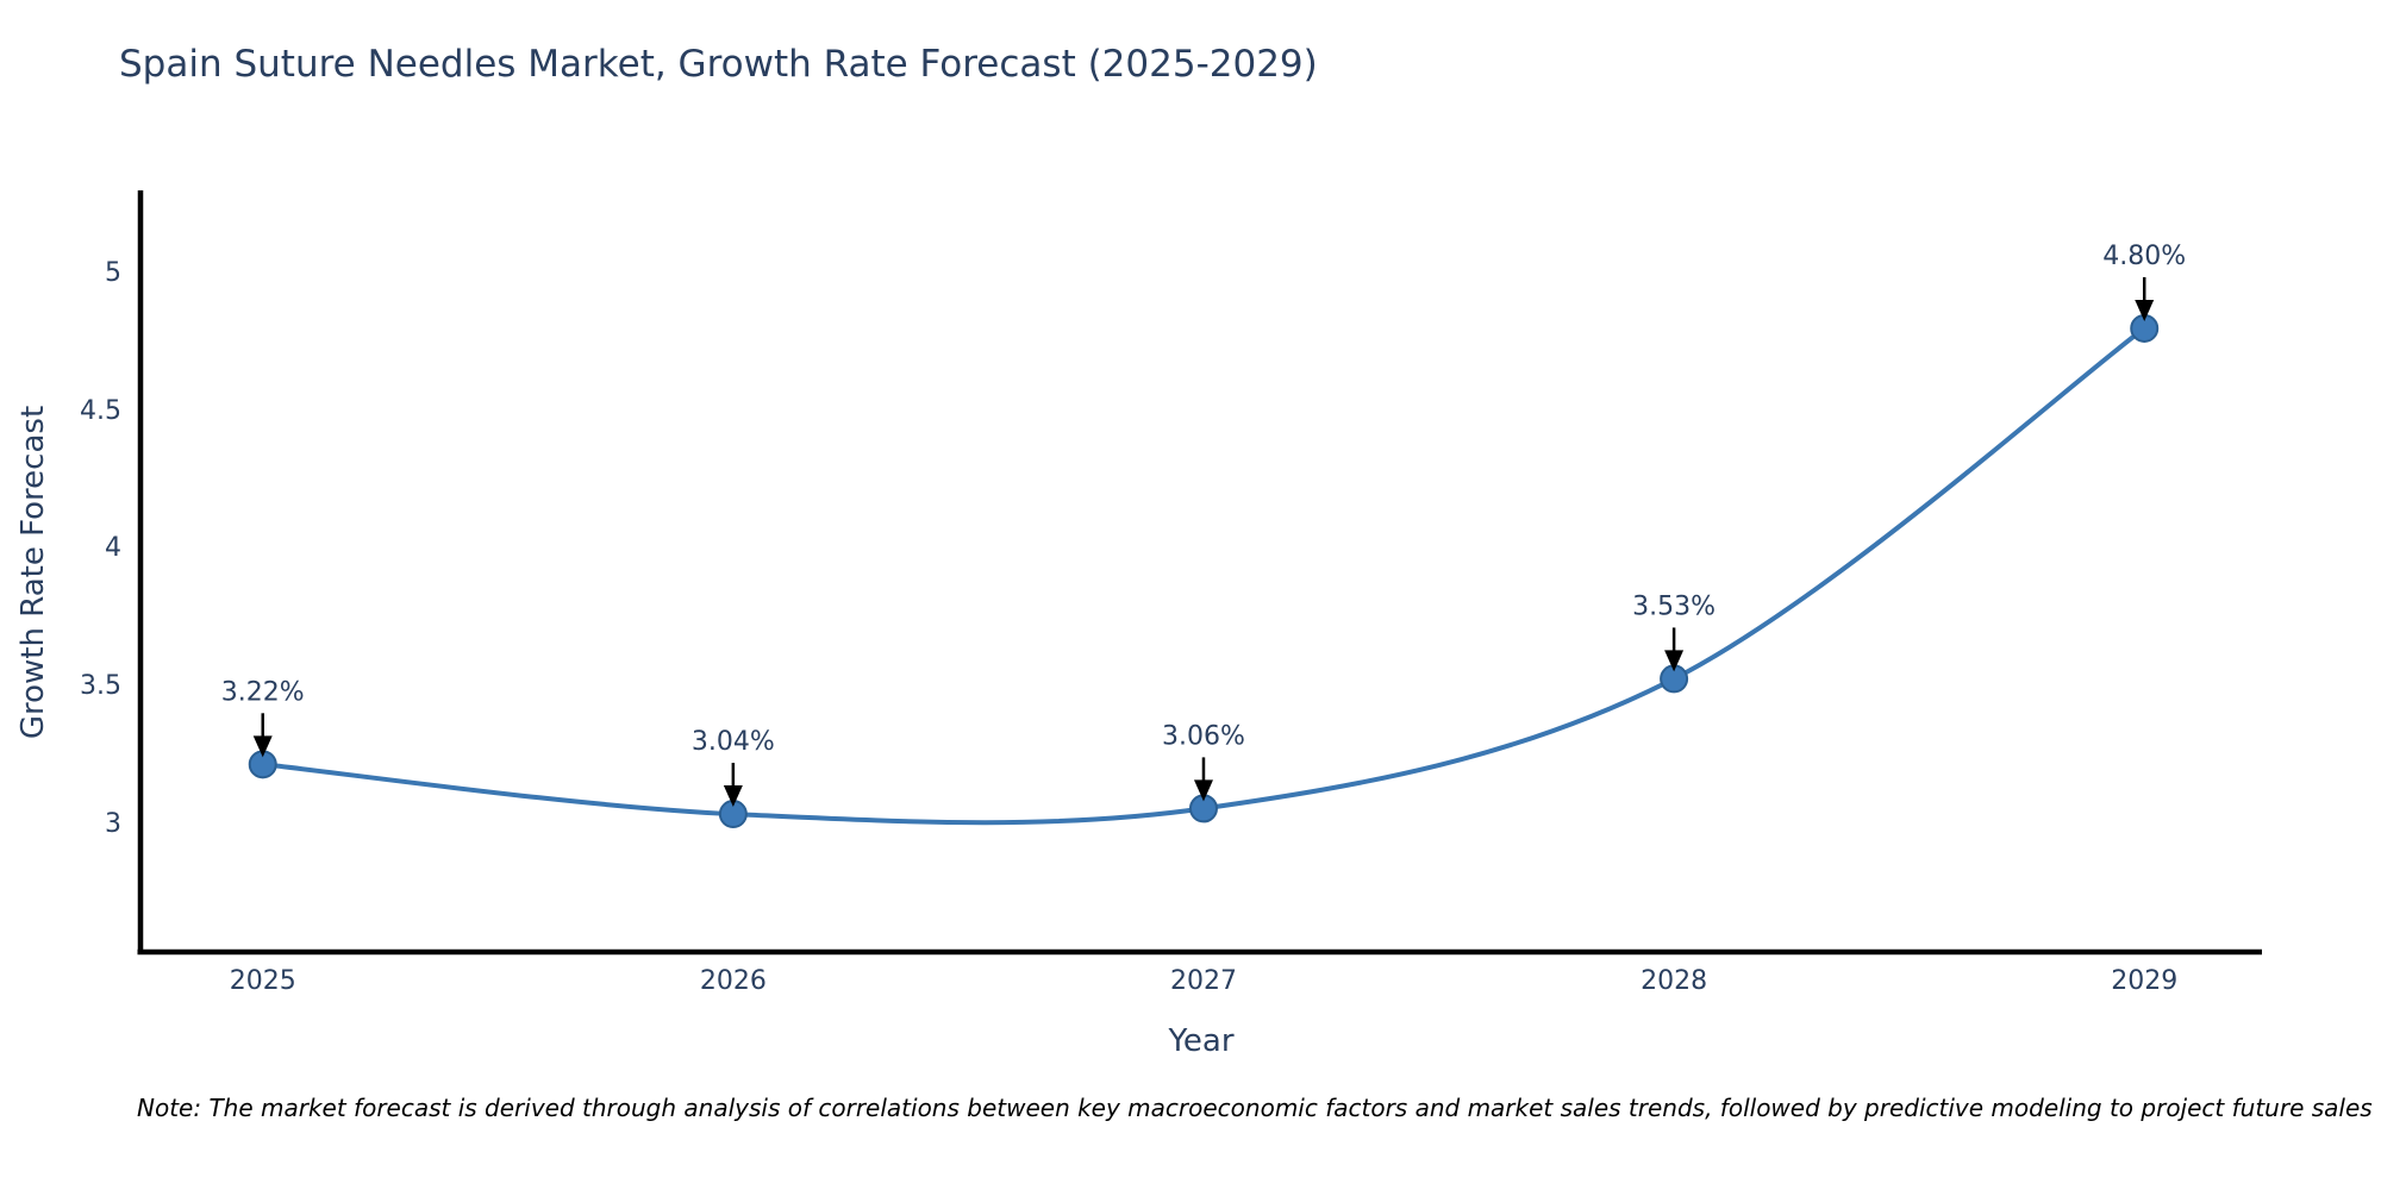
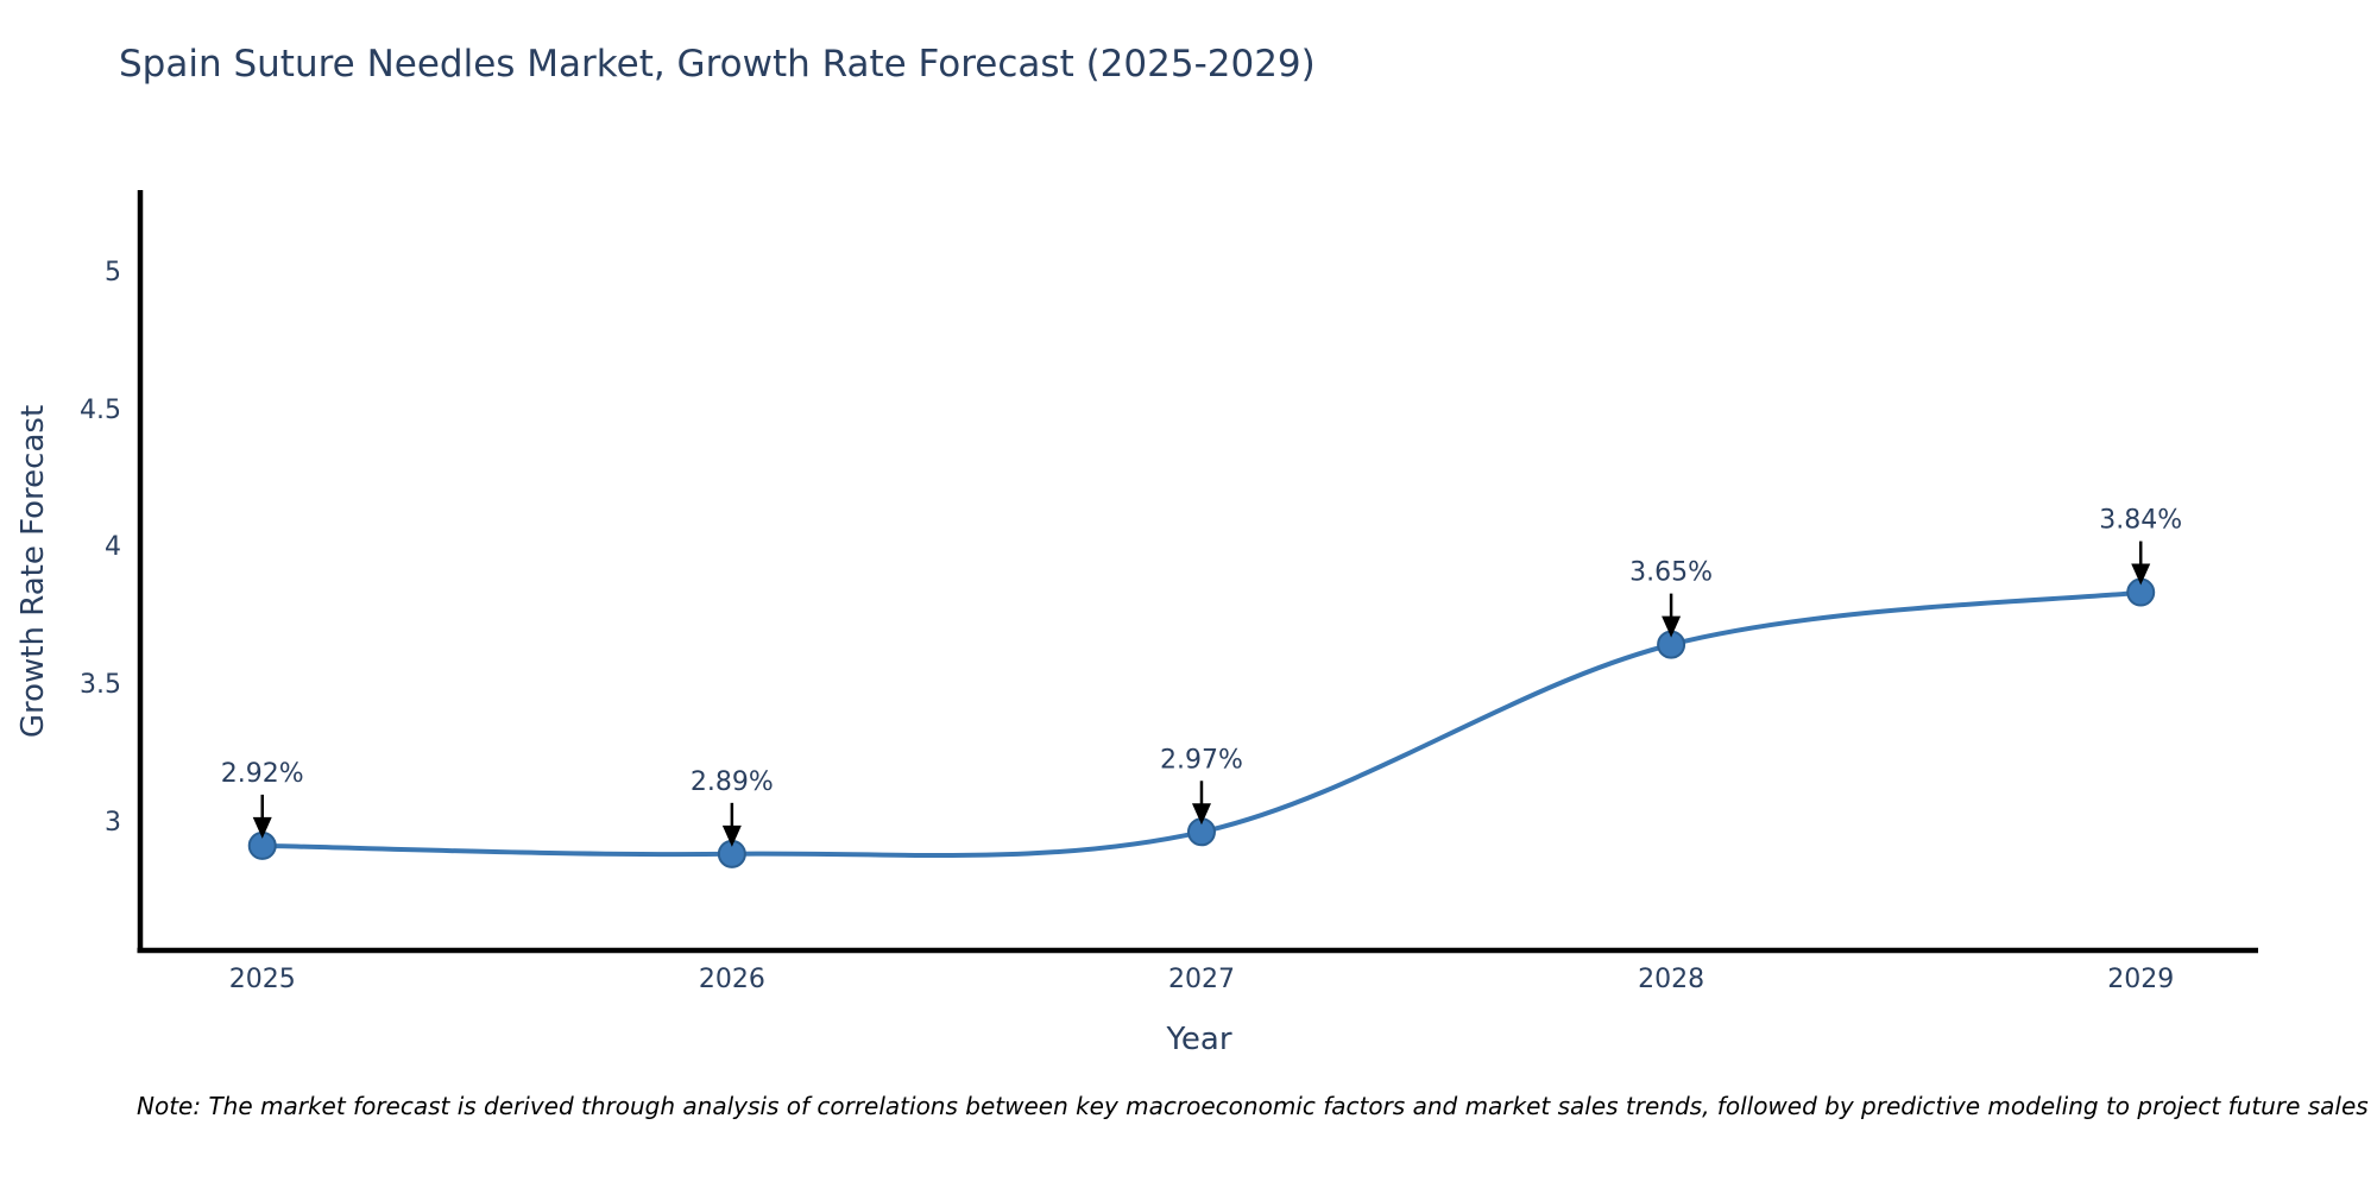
2025: 3.22% -> 2.92%
2026: 3.04% -> 2.89%
2027: 3.06% -> 2.97%
2028: 3.53% -> 3.65%
2029: 4.80% -> 3.84%
